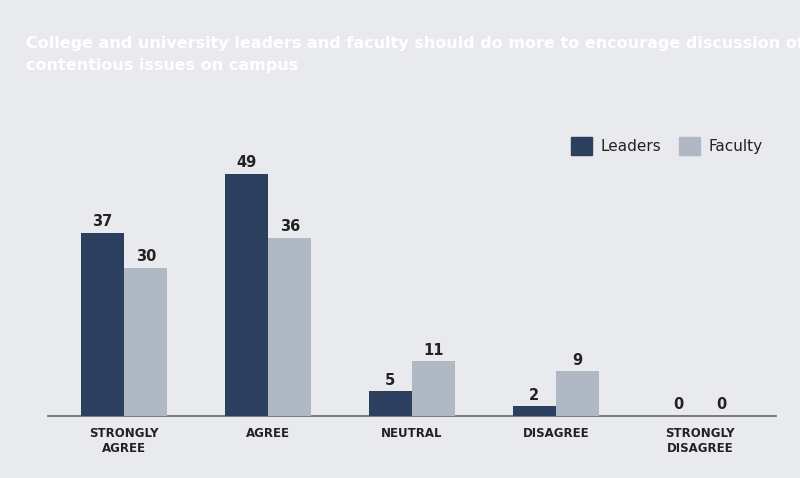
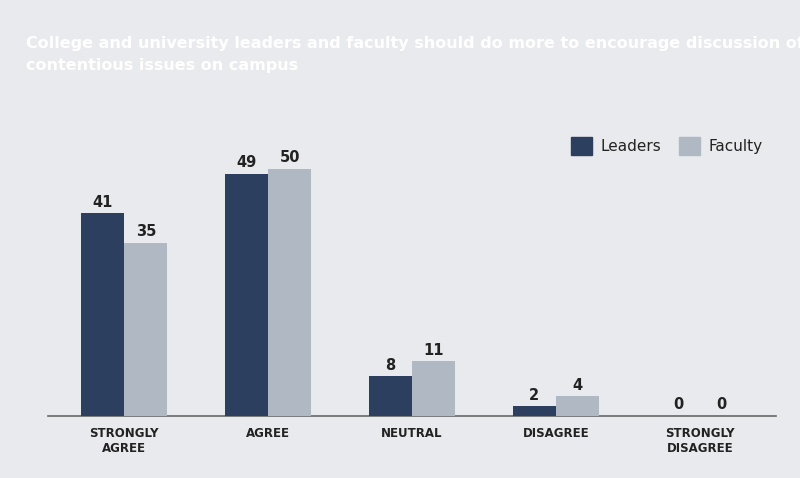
Leaders/STRONGLY AGREE: 37 -> 41
Faculty/STRONGLY AGREE: 30 -> 35
Faculty/AGREE: 36 -> 50
Leaders/NEUTRAL: 5 -> 8
Faculty/DISAGREE: 9 -> 4
